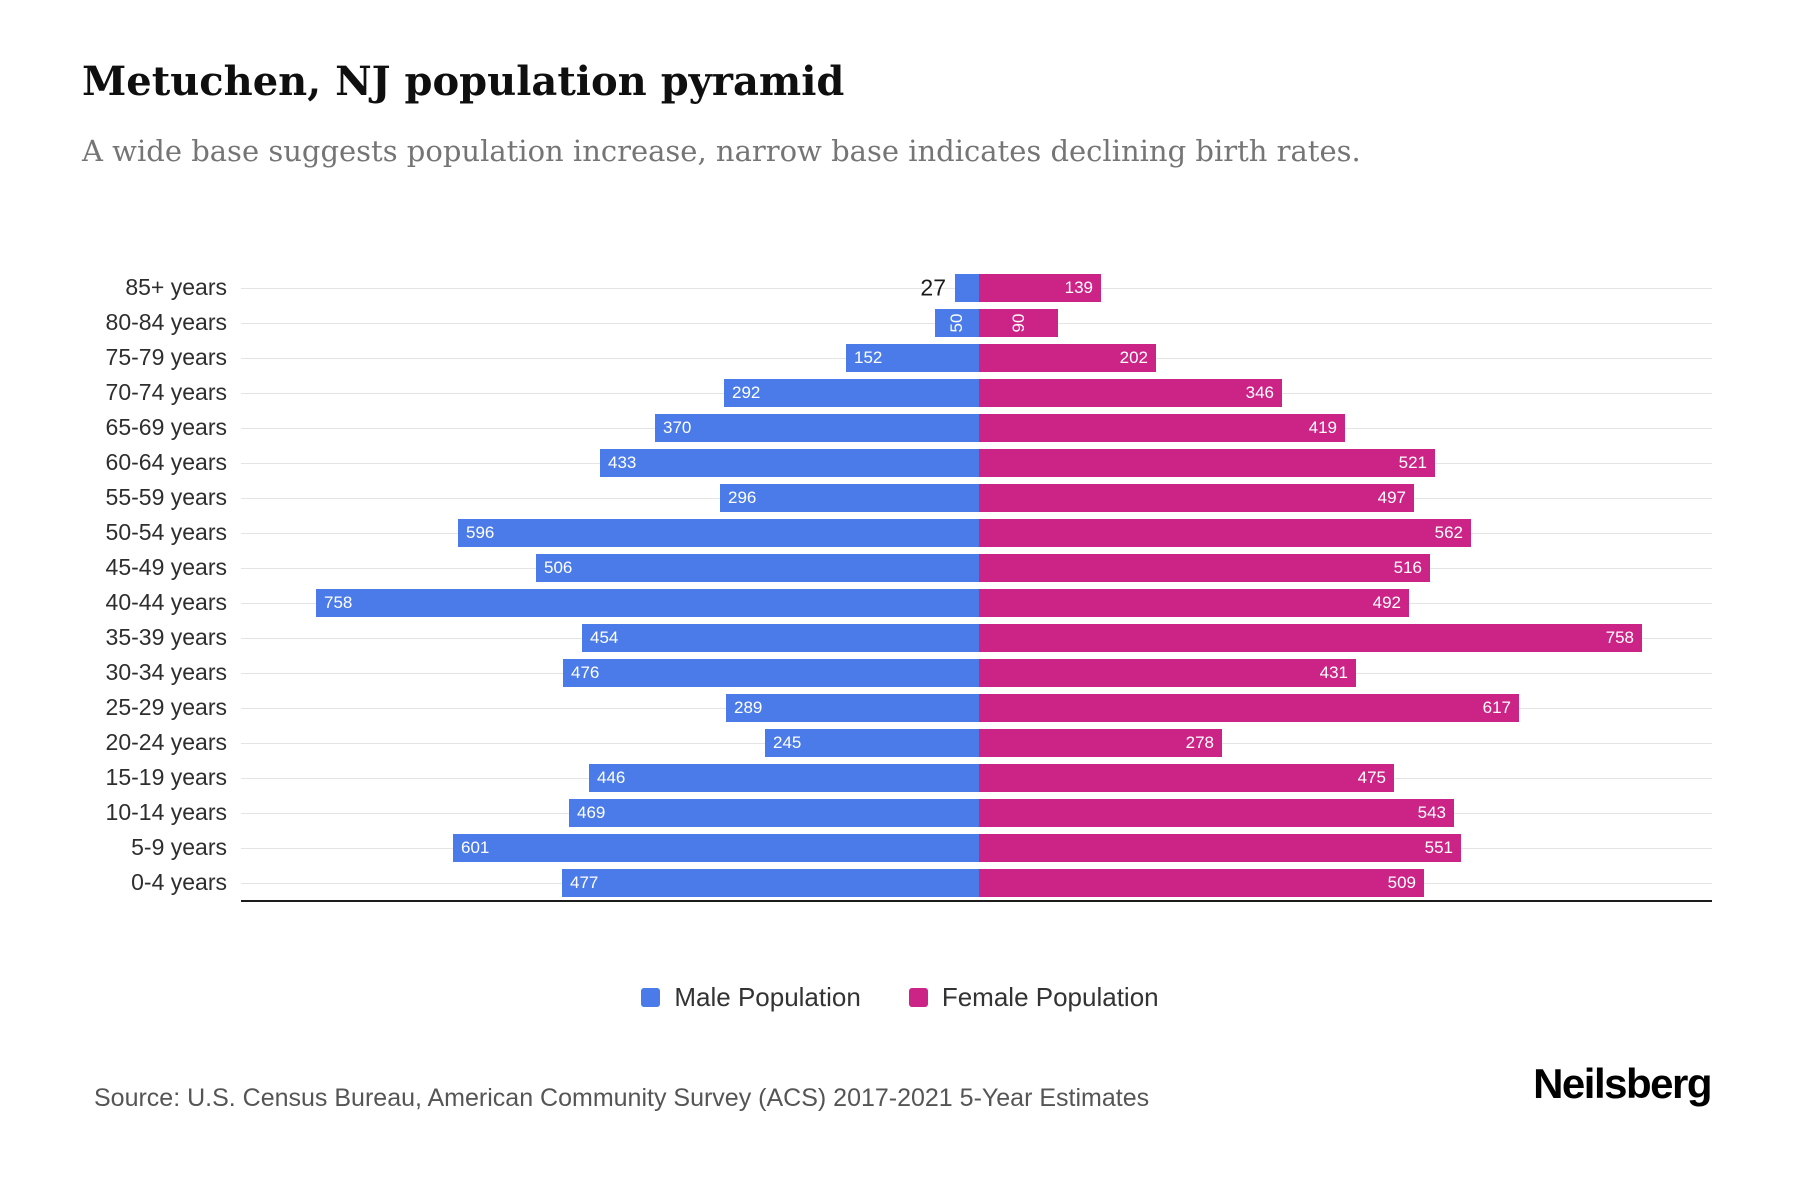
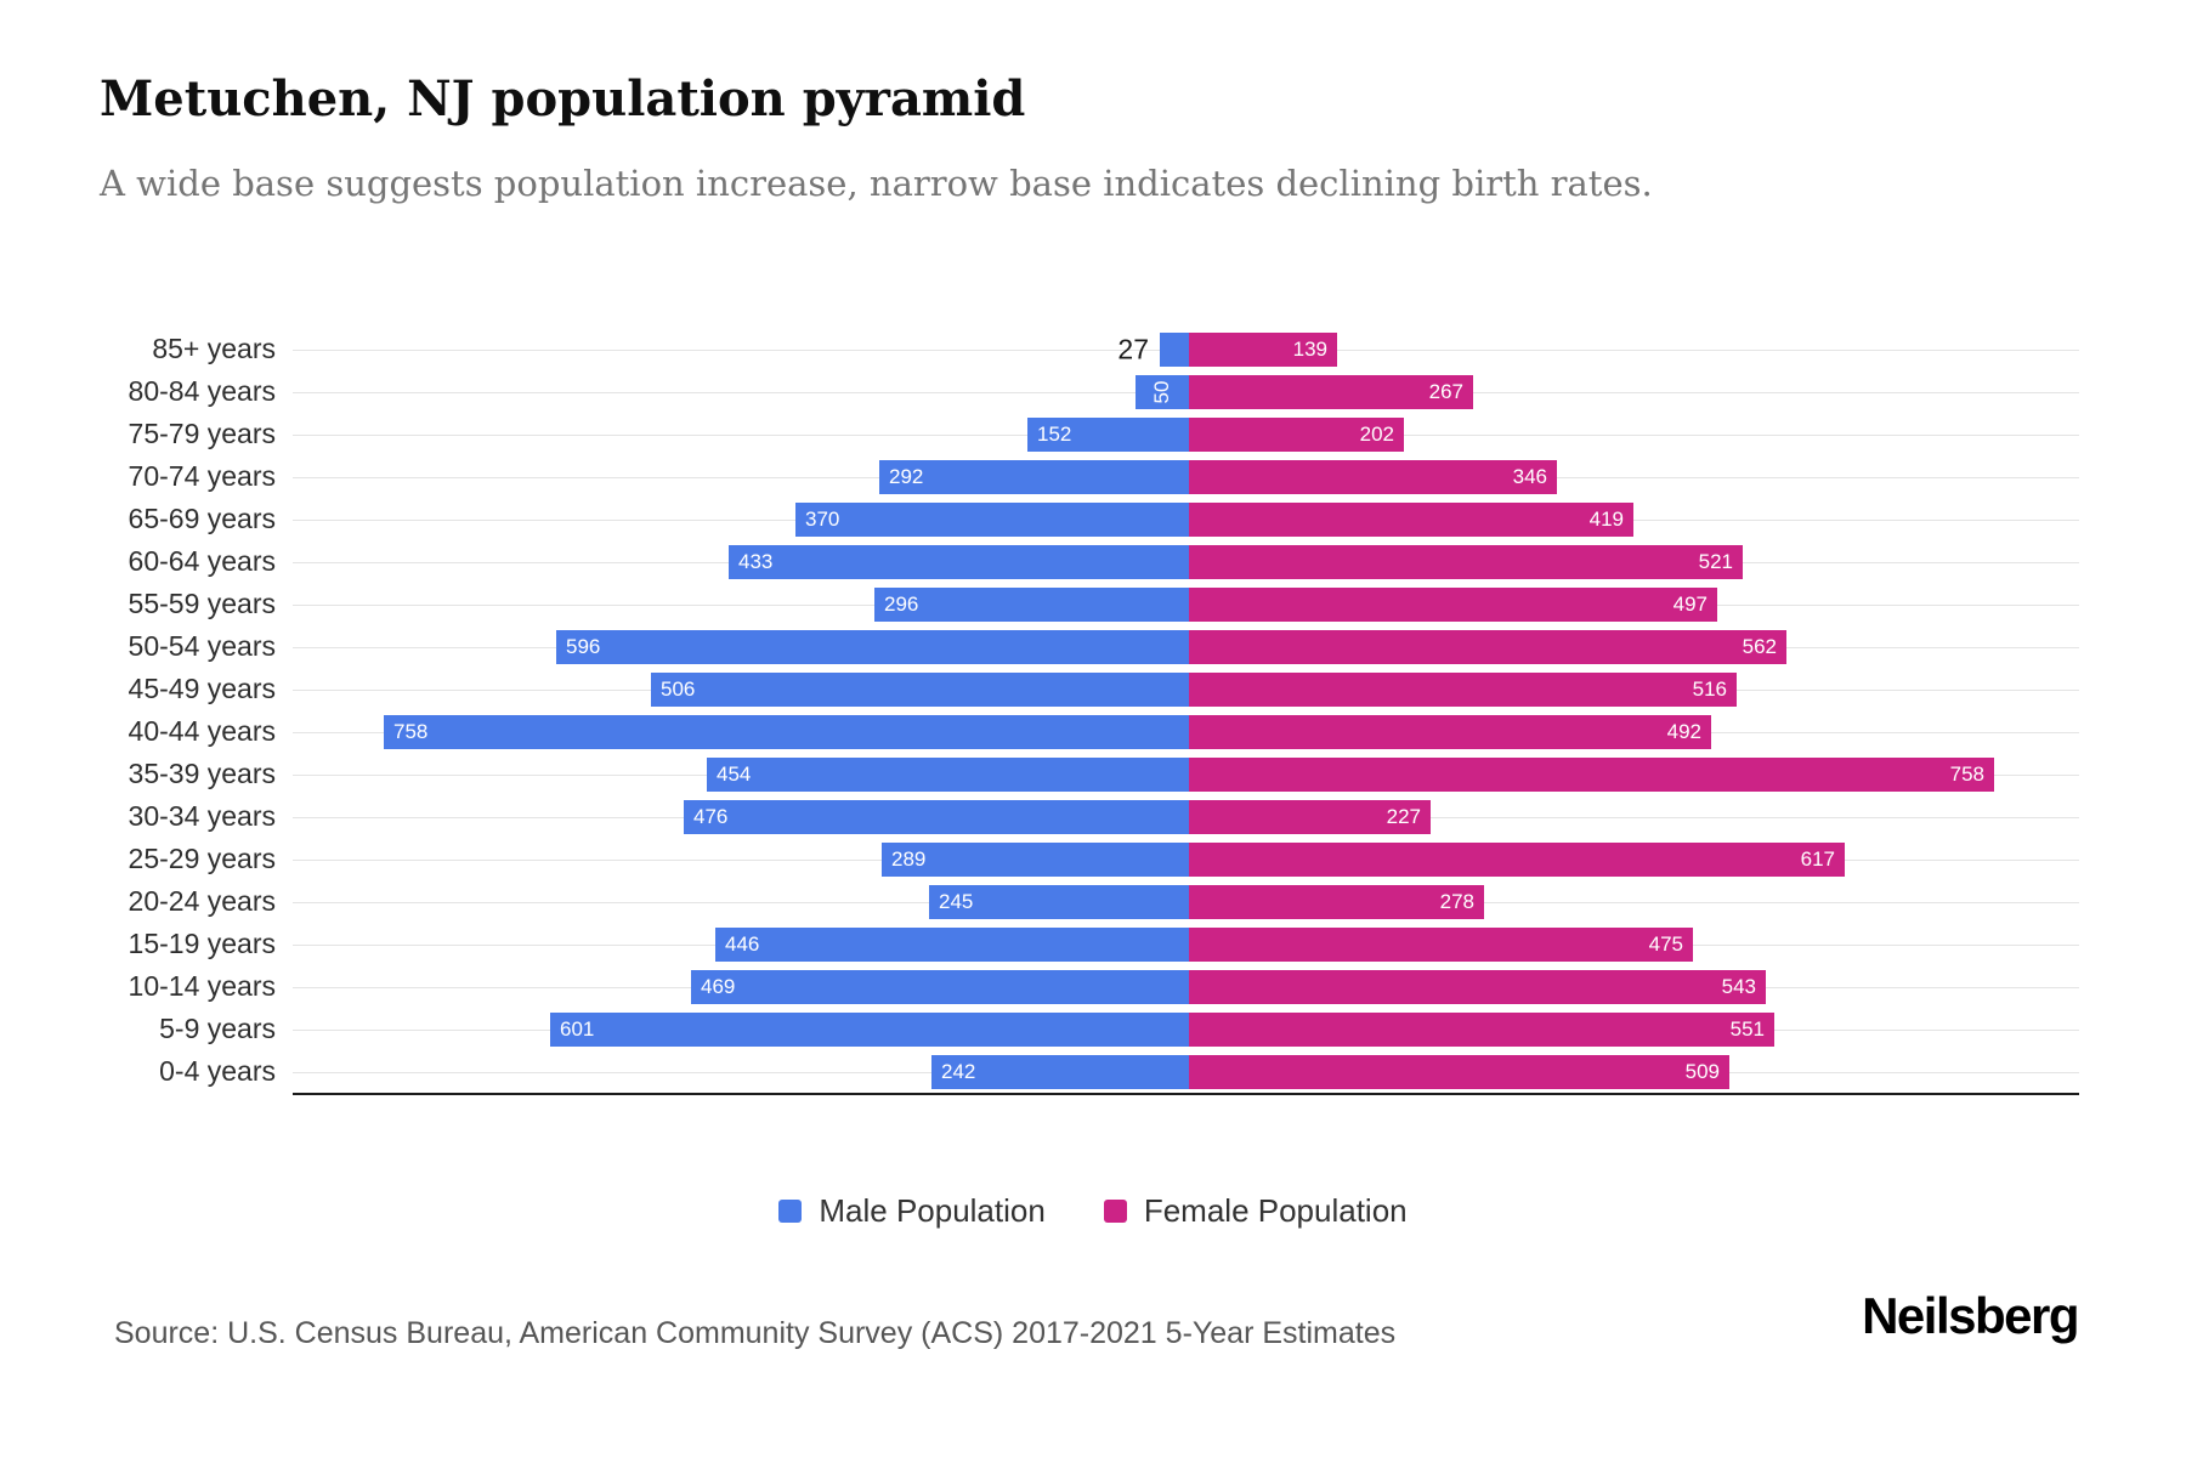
Female Population/80-84 years: 90 -> 267
Female Population/30-34 years: 431 -> 227
Male Population/0-4 years: 477 -> 242
